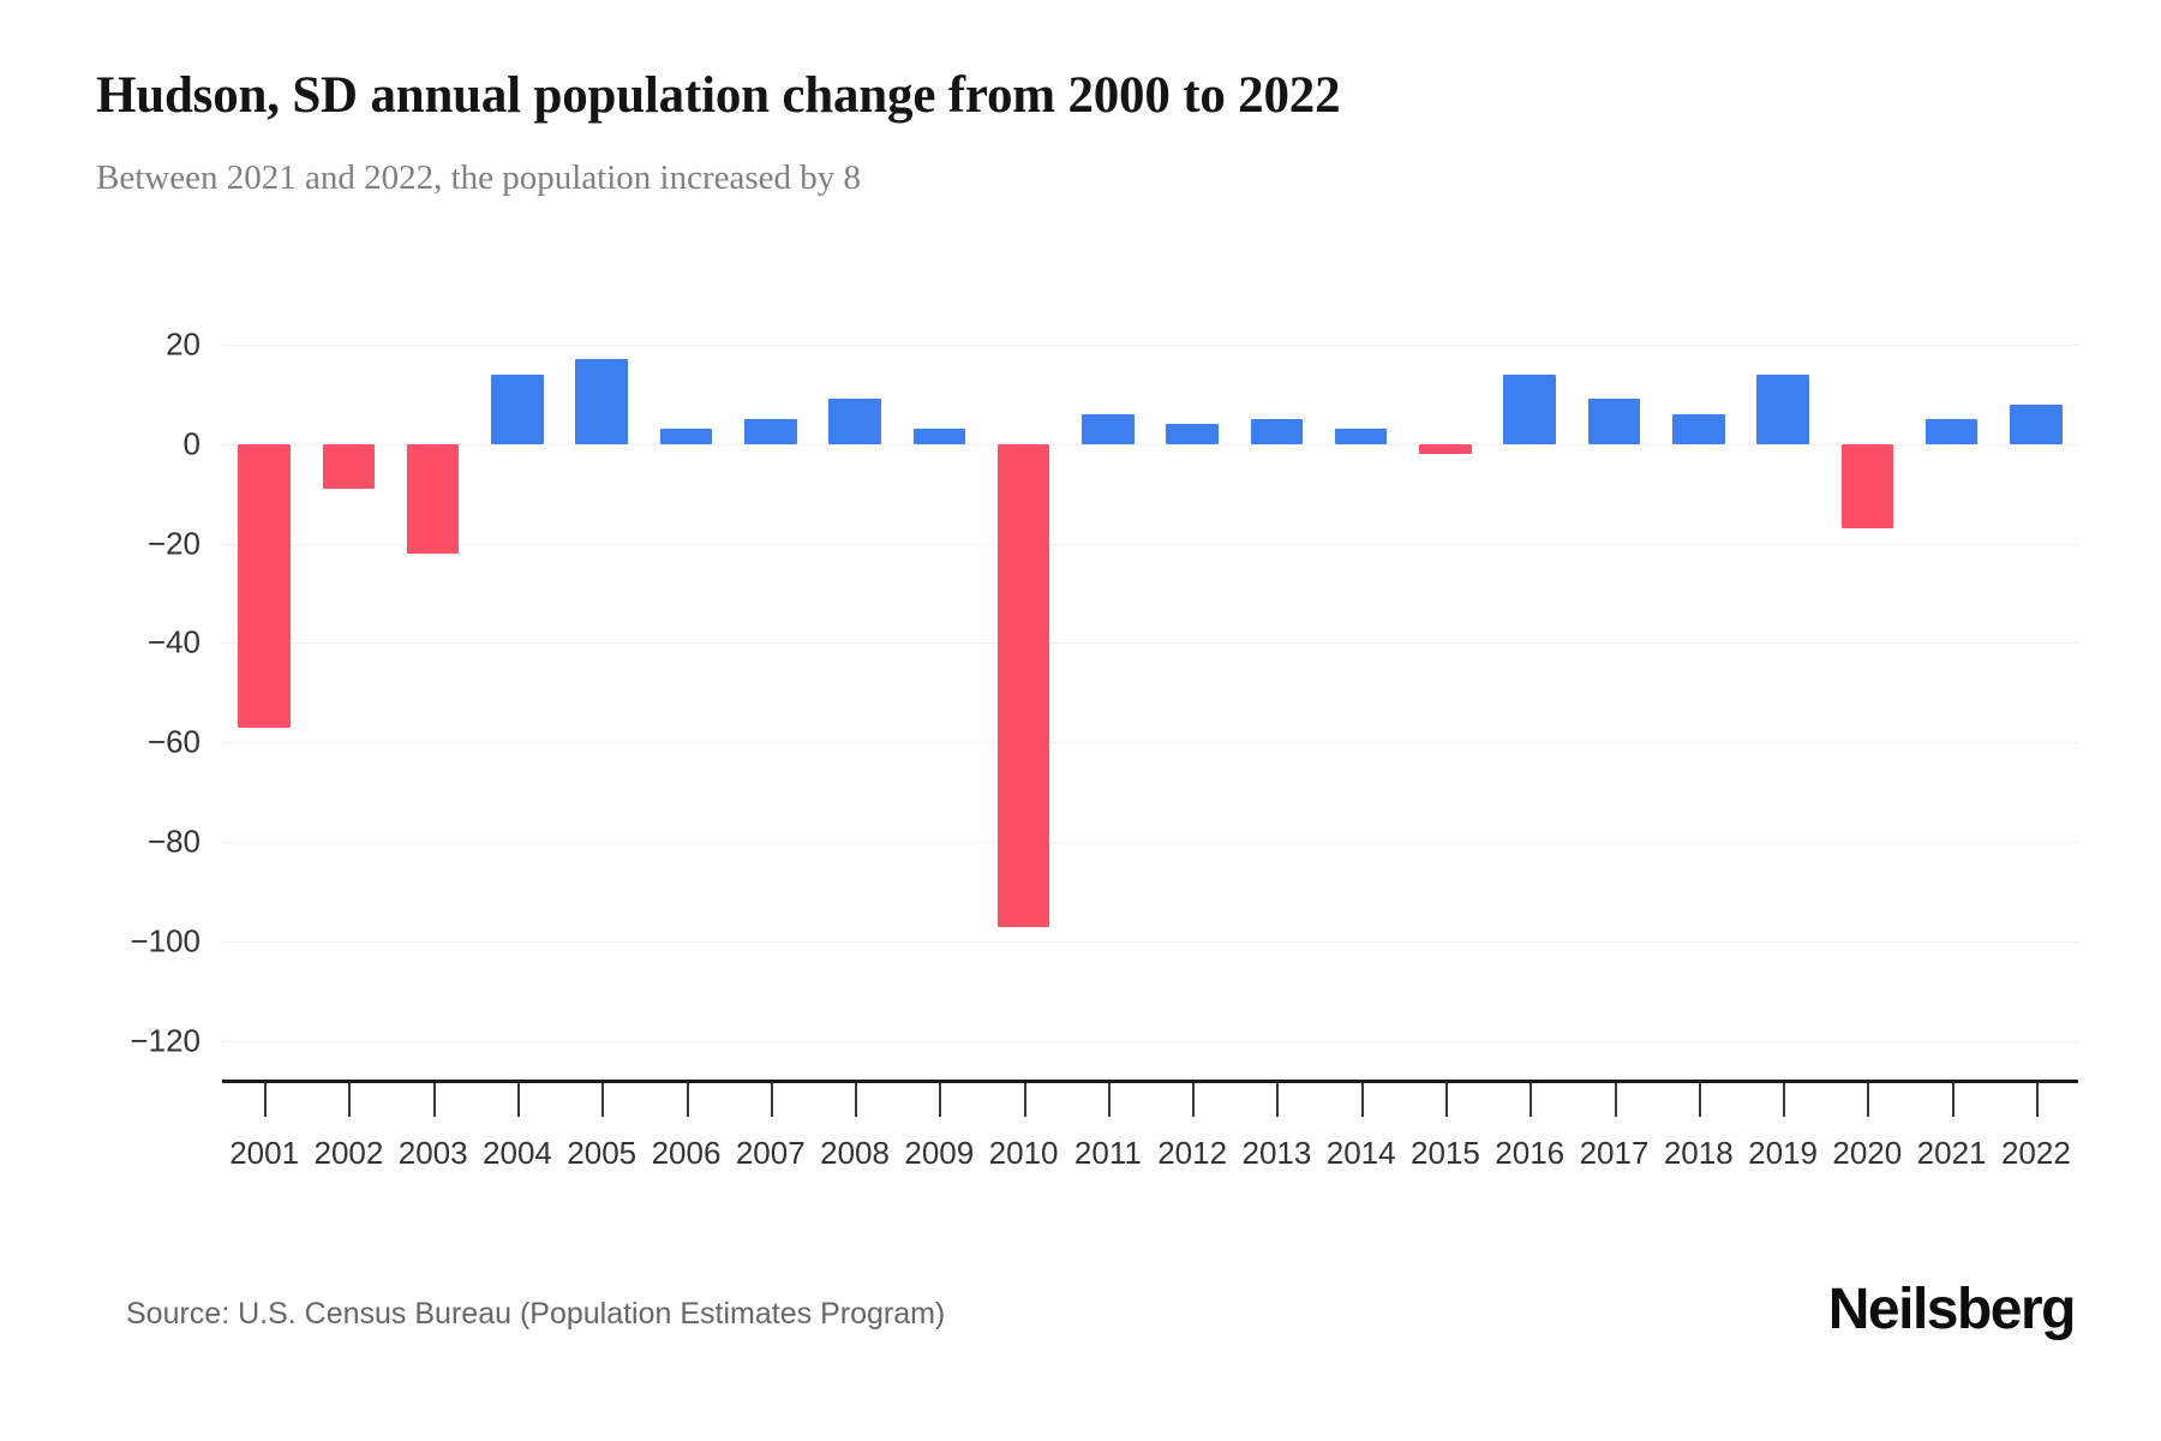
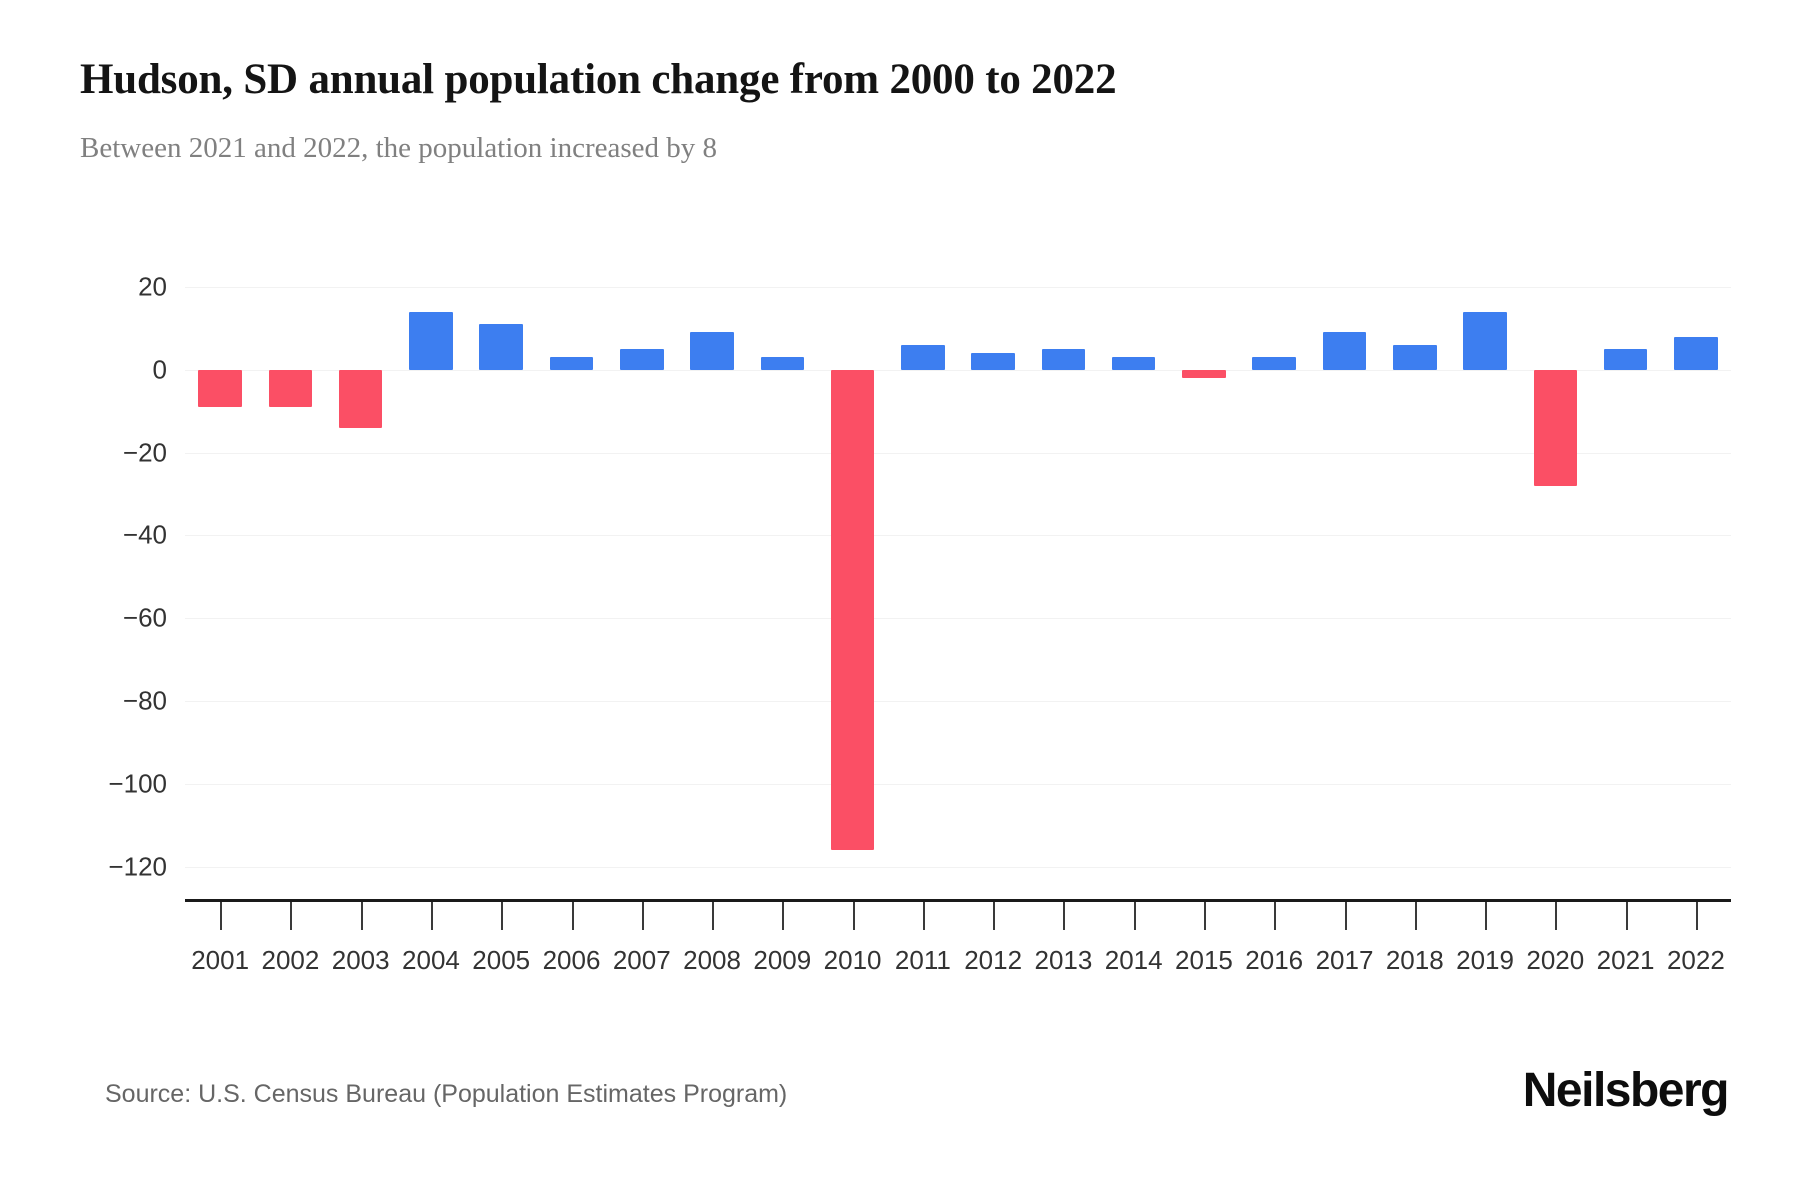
2001: -57 -> -9
2003: -22 -> -14
2005: 17 -> 11
2010: -97 -> -116
2016: 14 -> 3
2020: -17 -> -28
